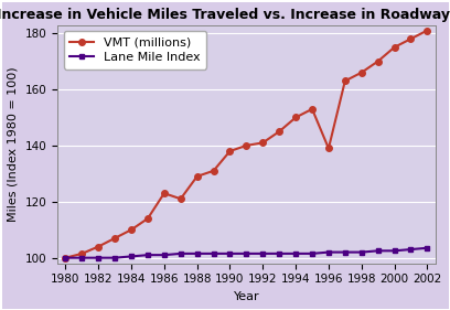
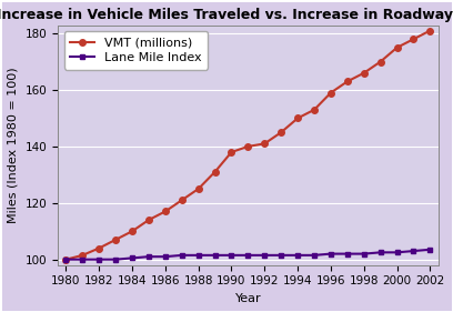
VMT (millions)/1986: 123.0 -> 117.0
VMT (millions)/1988: 129.0 -> 125.0
VMT (millions)/1996: 139.0 -> 159.0
